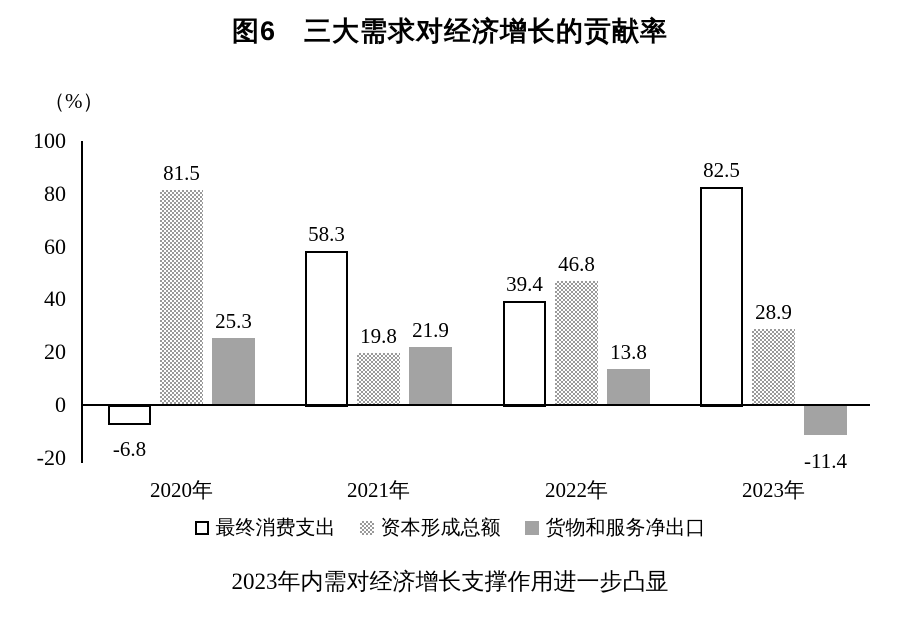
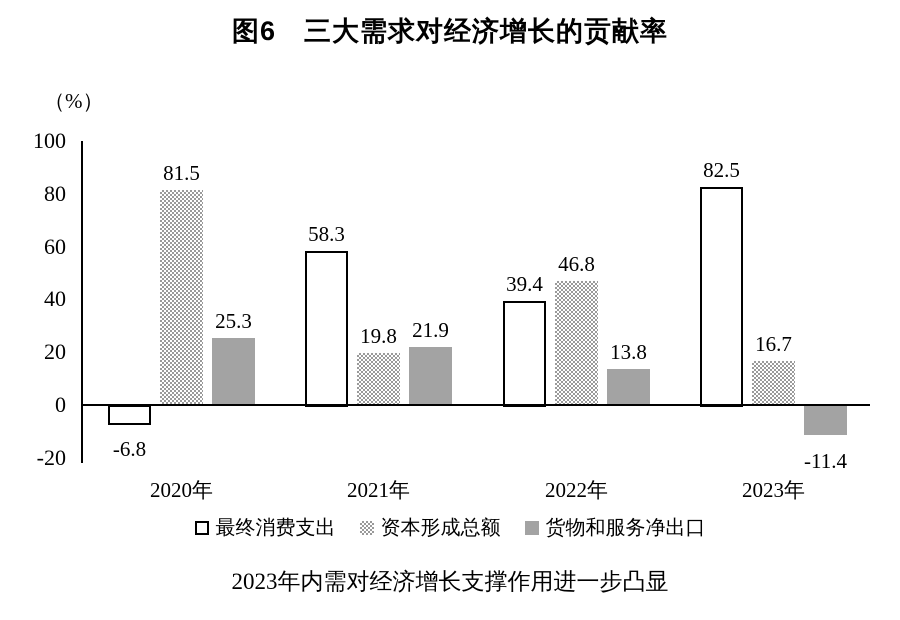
资本形成总额/2023年: 28.9 -> 16.7
